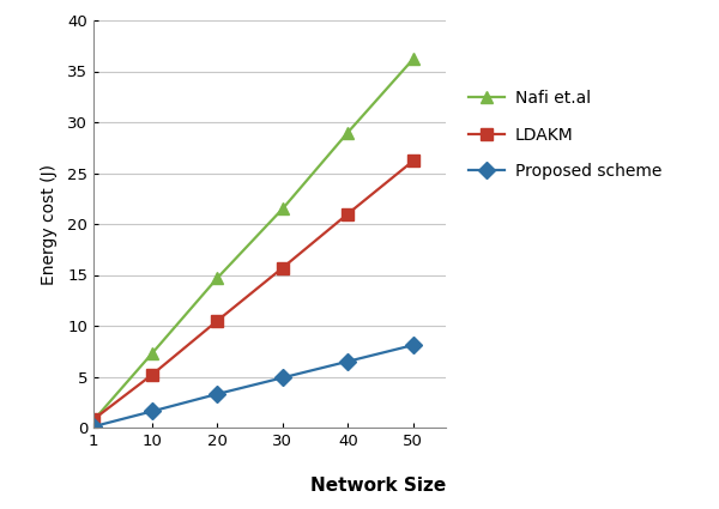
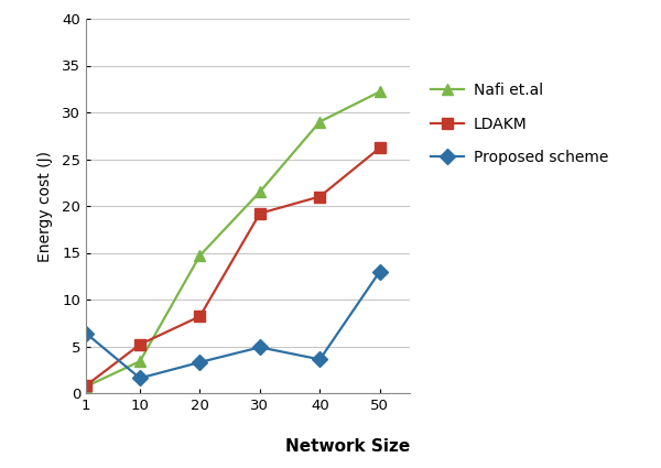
Proposed scheme/1: 0.1 -> 6.4
Nafi et.al/10: 7.3 -> 3.4
LDAKM/20: 10.5 -> 8.2
LDAKM/30: 15.7 -> 19.2
Proposed scheme/40: 6.5 -> 3.6
Nafi et.al/50: 36.2 -> 32.2
Proposed scheme/50: 8.1 -> 13.0
